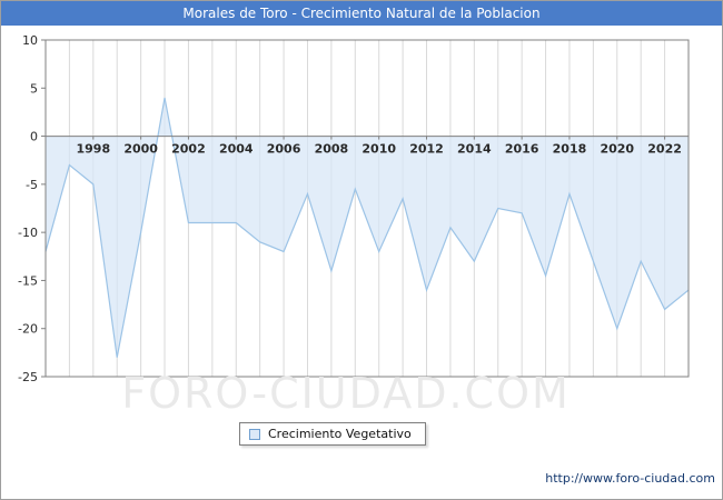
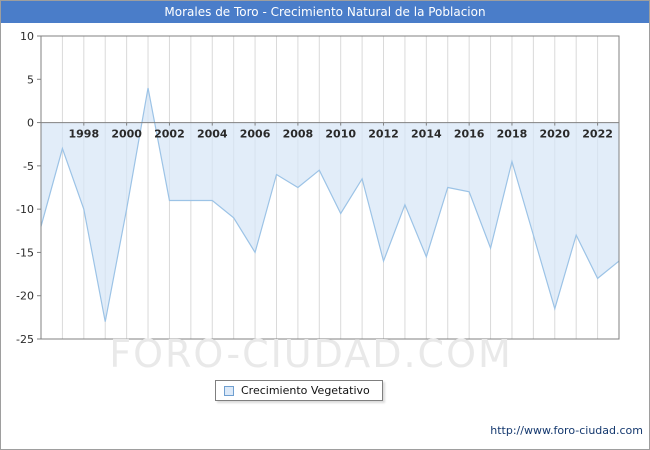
1998: -5 -> -10
2006: -12 -> -15
2008: -14 -> -8
2010: -12 -> -10
2014: -13 -> -16
2018: -6 -> -4
2020: -20 -> -22
